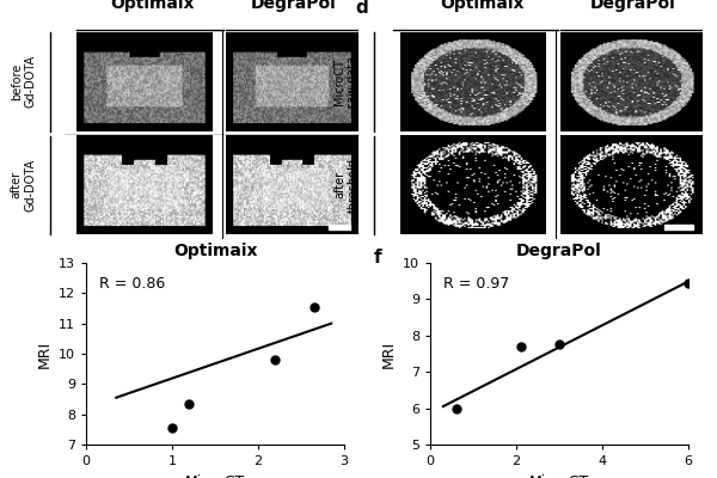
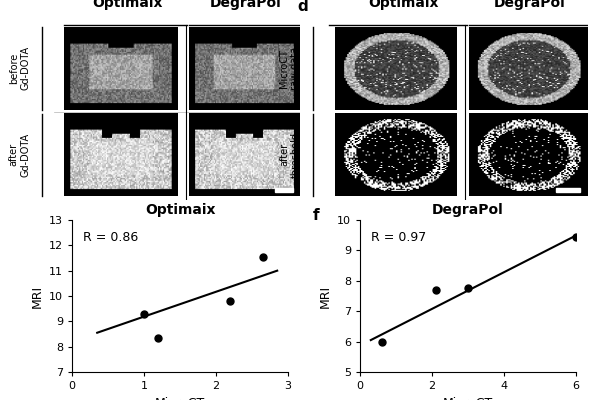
Optimaix/1: 7.55 -> 9.30
